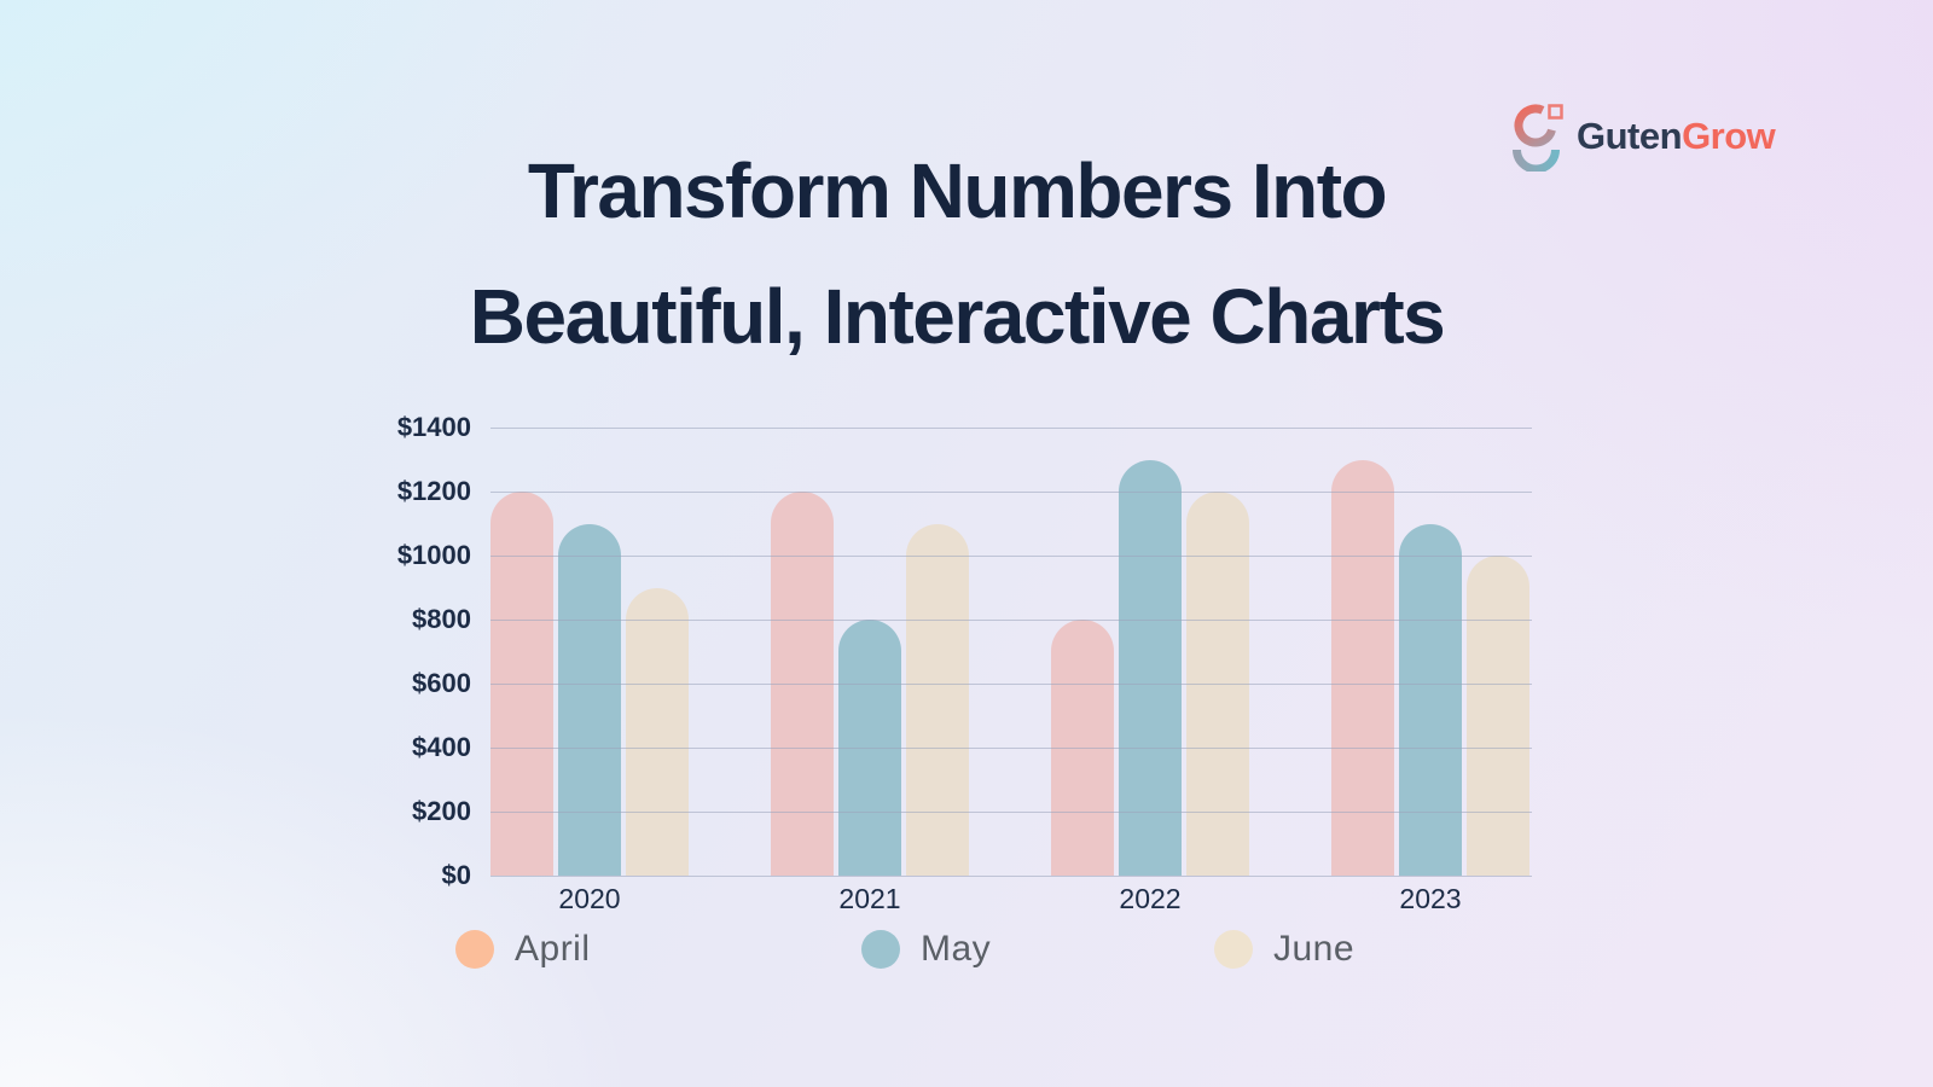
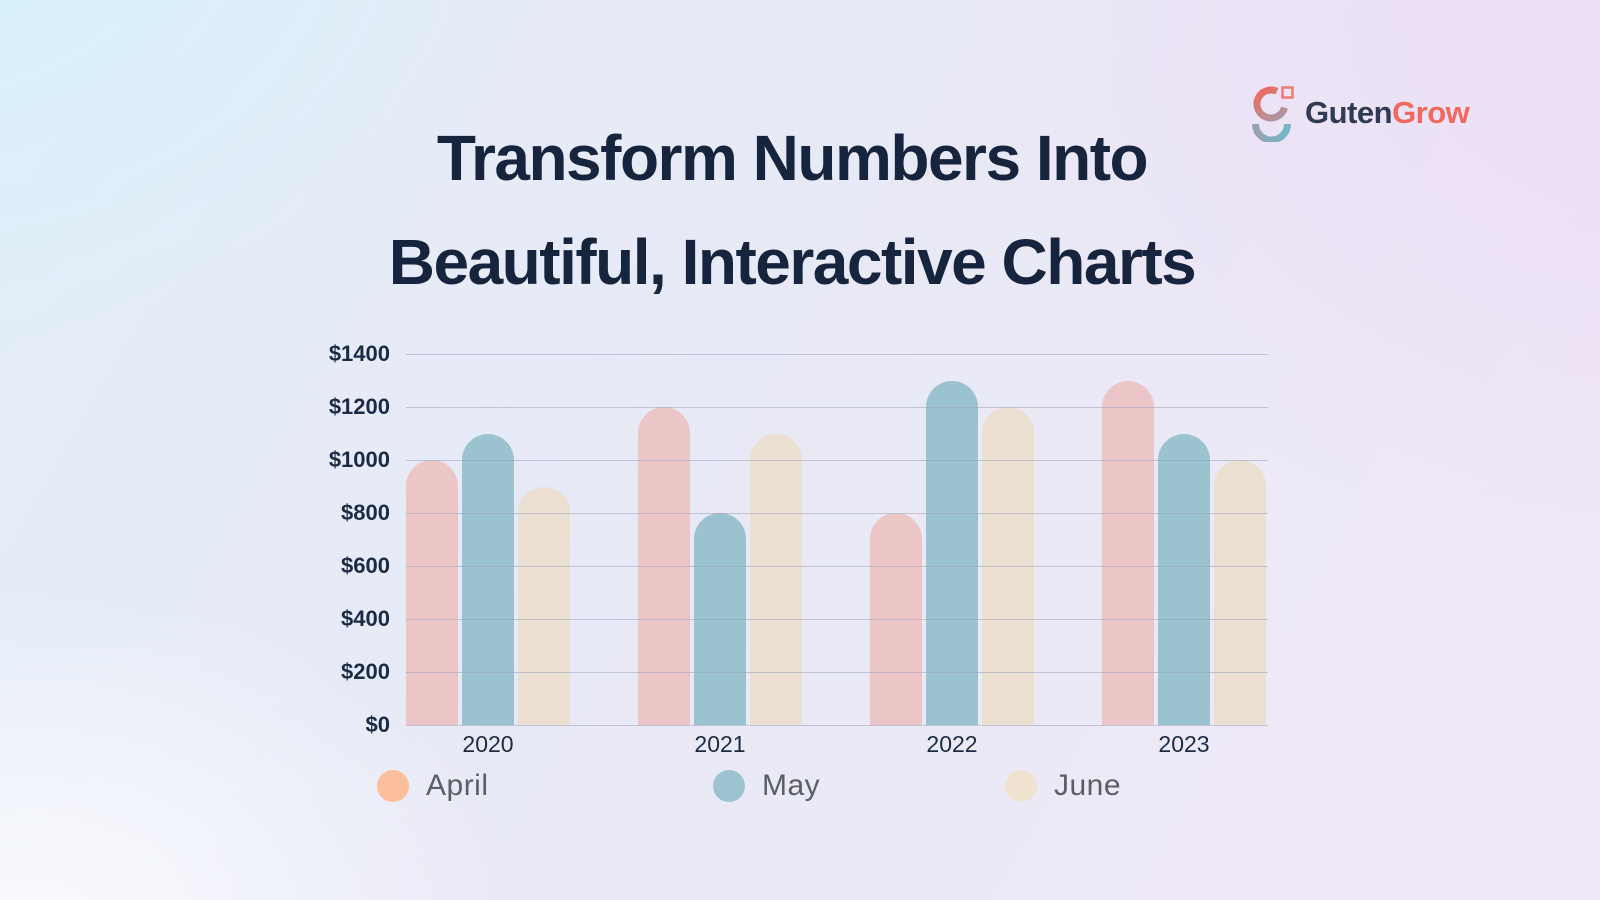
April/2020: $1200 -> $1000
